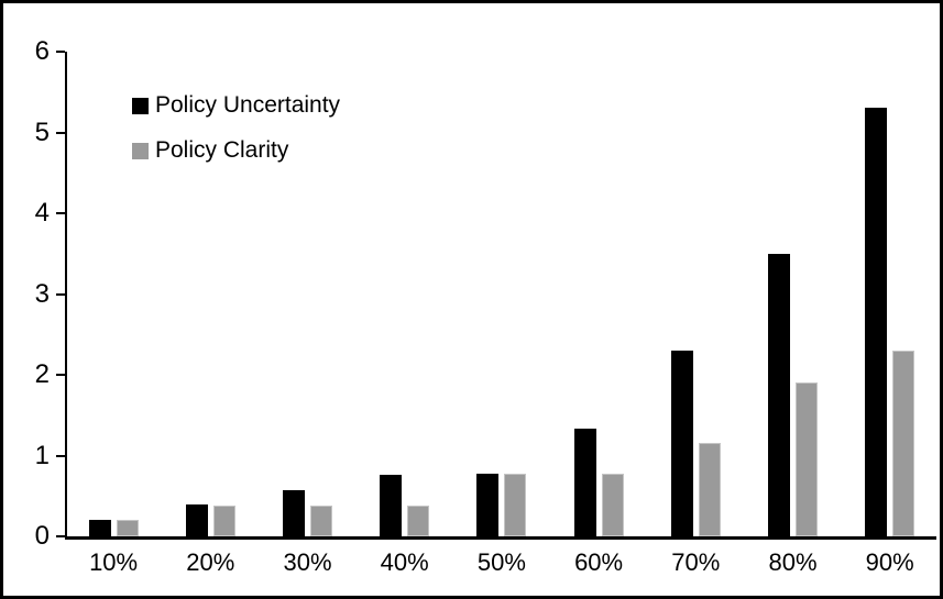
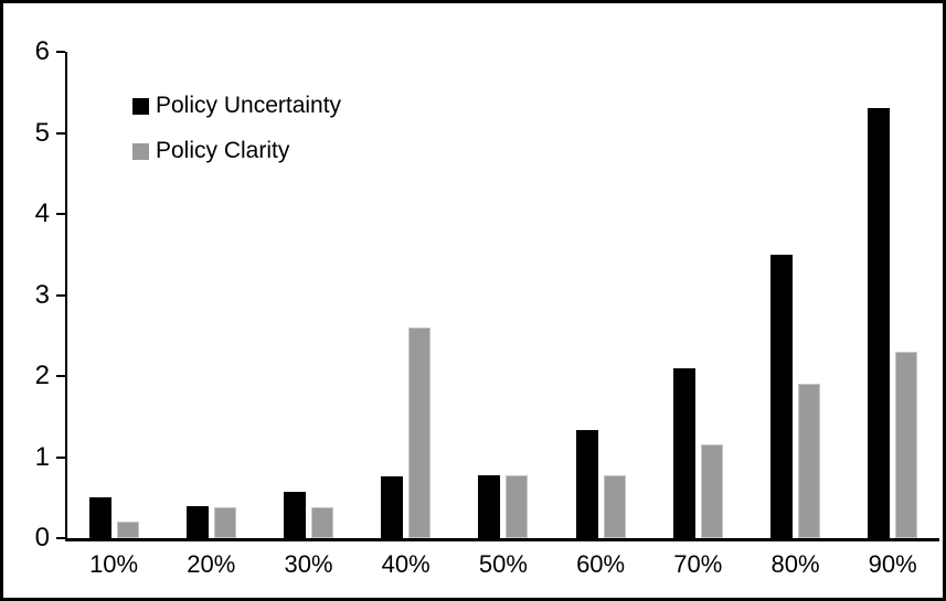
Policy Uncertainty/10%: 0.2 -> 0.5
Policy Clarity/40%: 0.4 -> 2.6
Policy Uncertainty/70%: 2.3 -> 2.1
